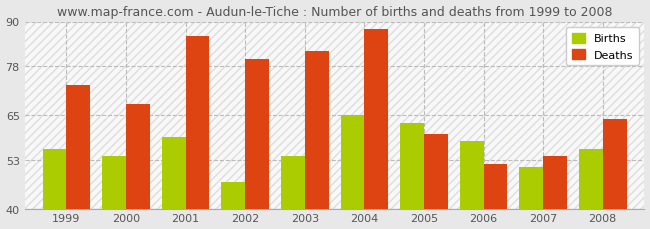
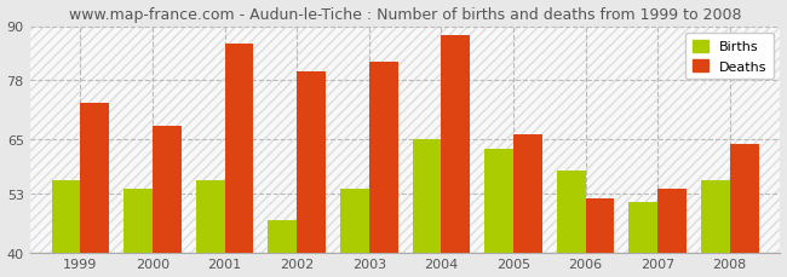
Births/2001: 59 -> 56
Deaths/2005: 60 -> 66
